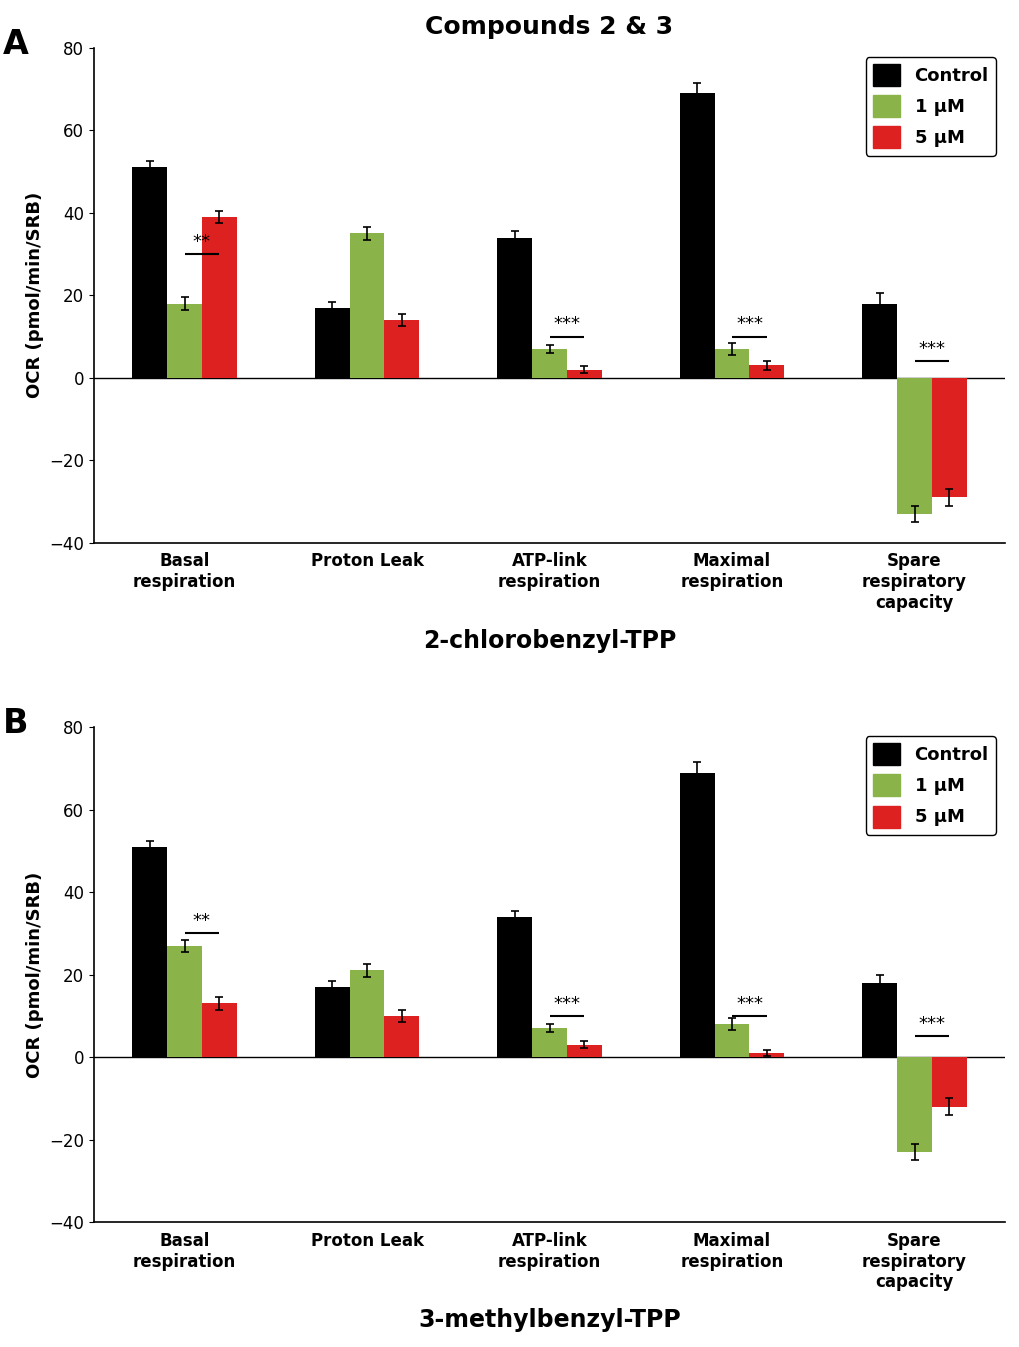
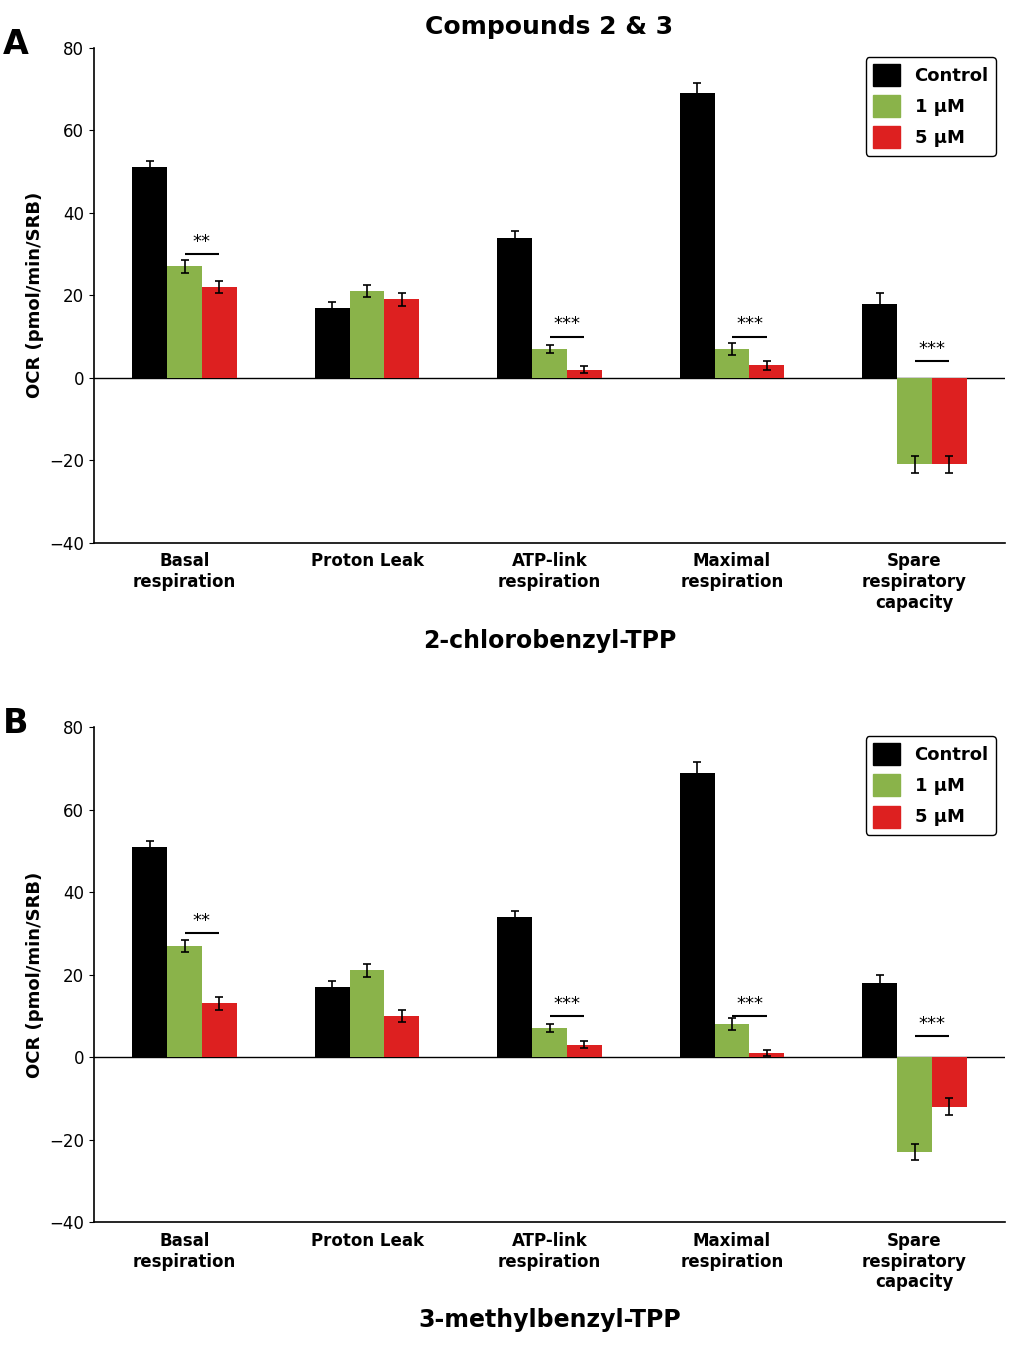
Compounds 2 & 3/1 μM/Basal respiration: 18 -> 27
Compounds 2 & 3/5 μM/Basal respiration: 39 -> 22
Compounds 2 & 3/1 μM/Proton Leak: 35 -> 21
Compounds 2 & 3/5 μM/Proton Leak: 14 -> 19
Compounds 2 & 3/1 μM/Spare respiratory capacity: -33 -> -21
Compounds 2 & 3/5 μM/Spare respiratory capacity: -29 -> -21
